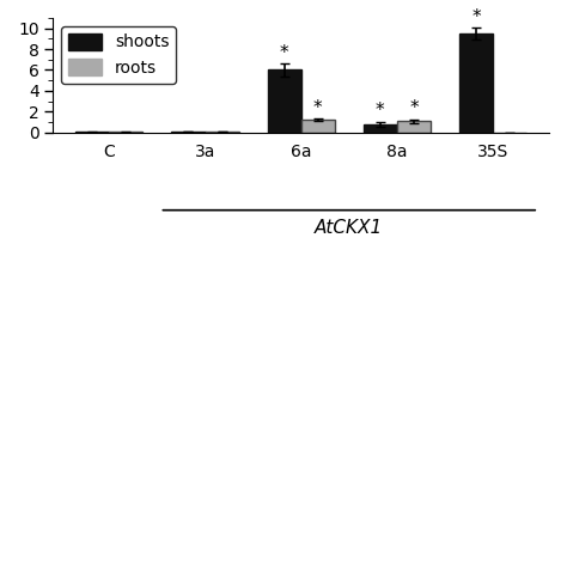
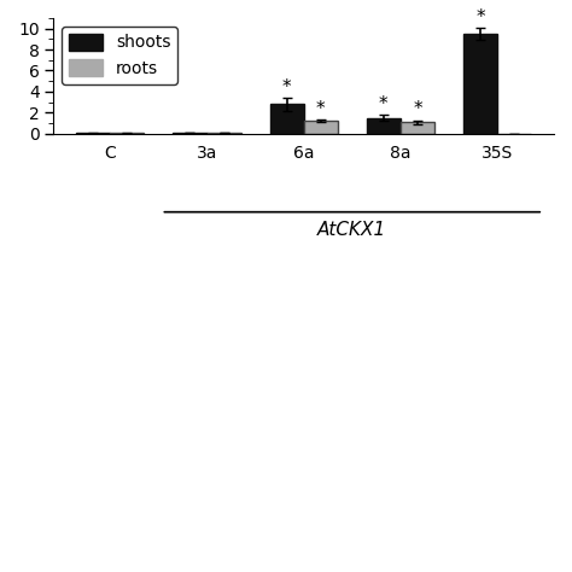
shoots/6a: 6.0 -> 2.8
shoots/8a: 0.8 -> 1.5
